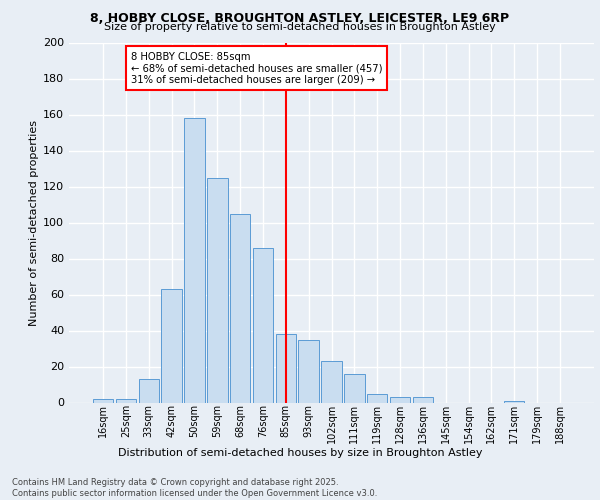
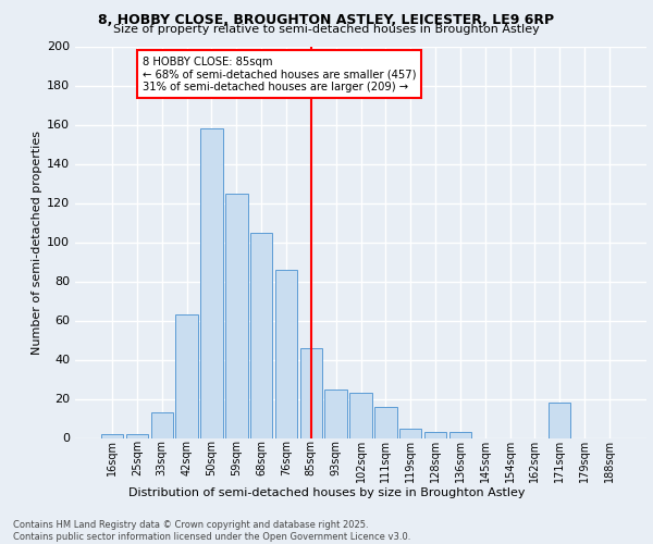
85sqm: 38 -> 46
93sqm: 35 -> 25
171sqm: 1 -> 18
